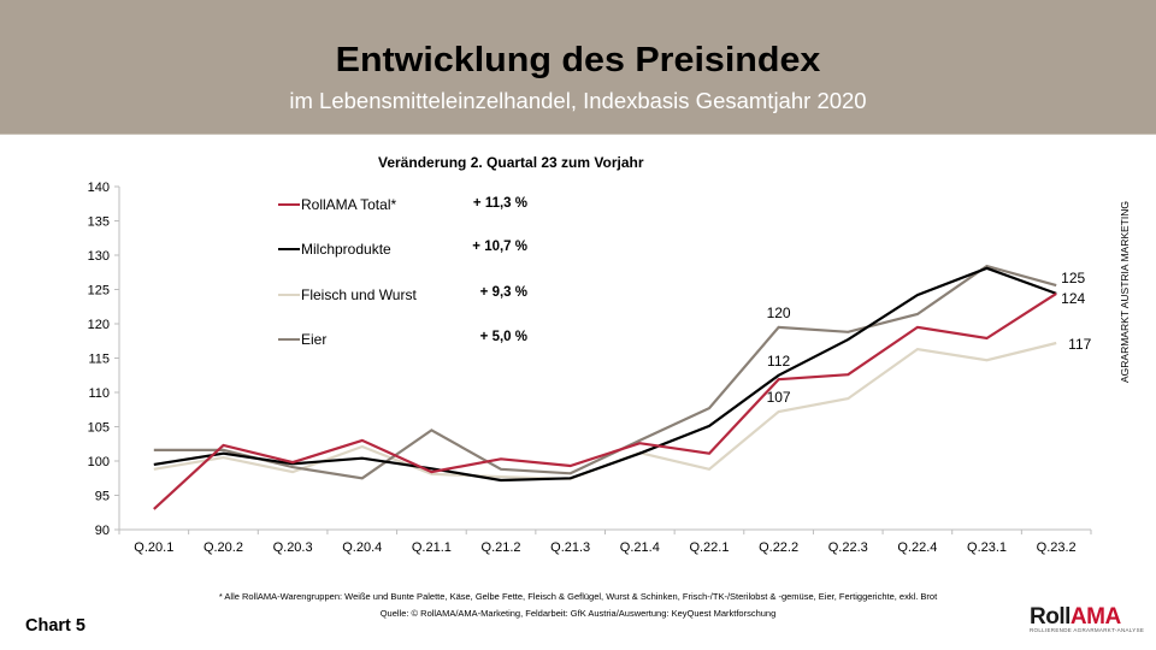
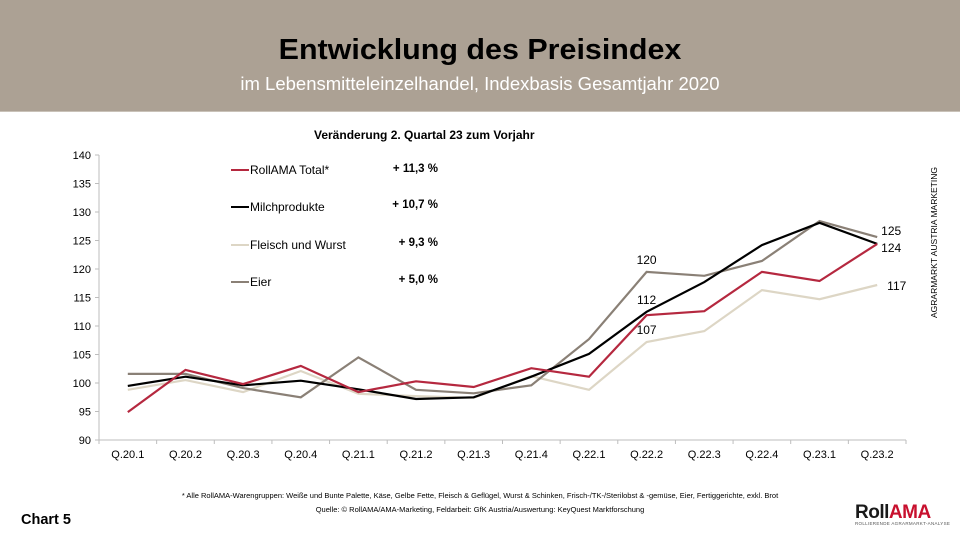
RollAMA Total*/Q.20.1: 93 -> 95
Eier/Q.21.4: 103 -> 100
